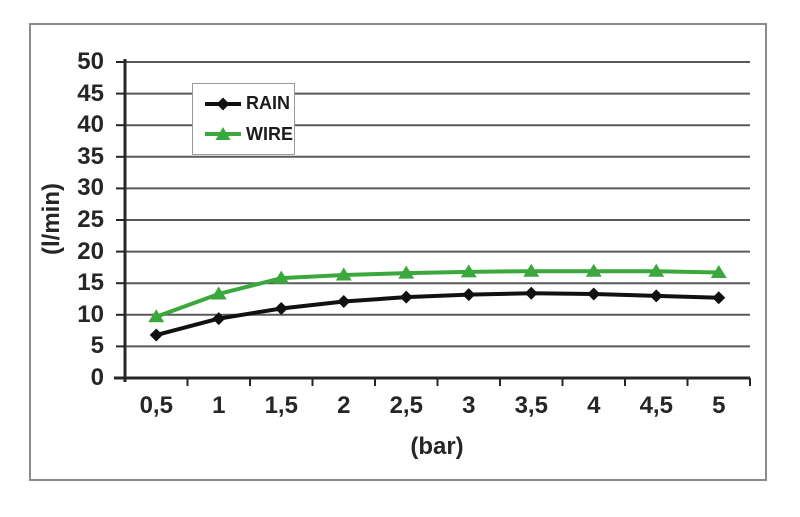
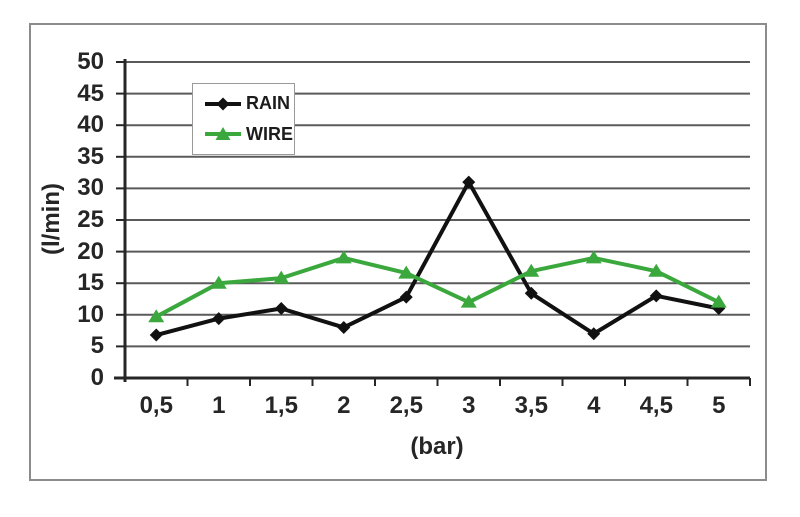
WIRE/1: 13 -> 15
RAIN/2: 12 -> 8
WIRE/2: 16 -> 19
RAIN/3: 13 -> 31
WIRE/3: 17 -> 12
RAIN/4: 13 -> 7
WIRE/4: 17 -> 19
RAIN/5: 13 -> 11
WIRE/5: 17 -> 12
